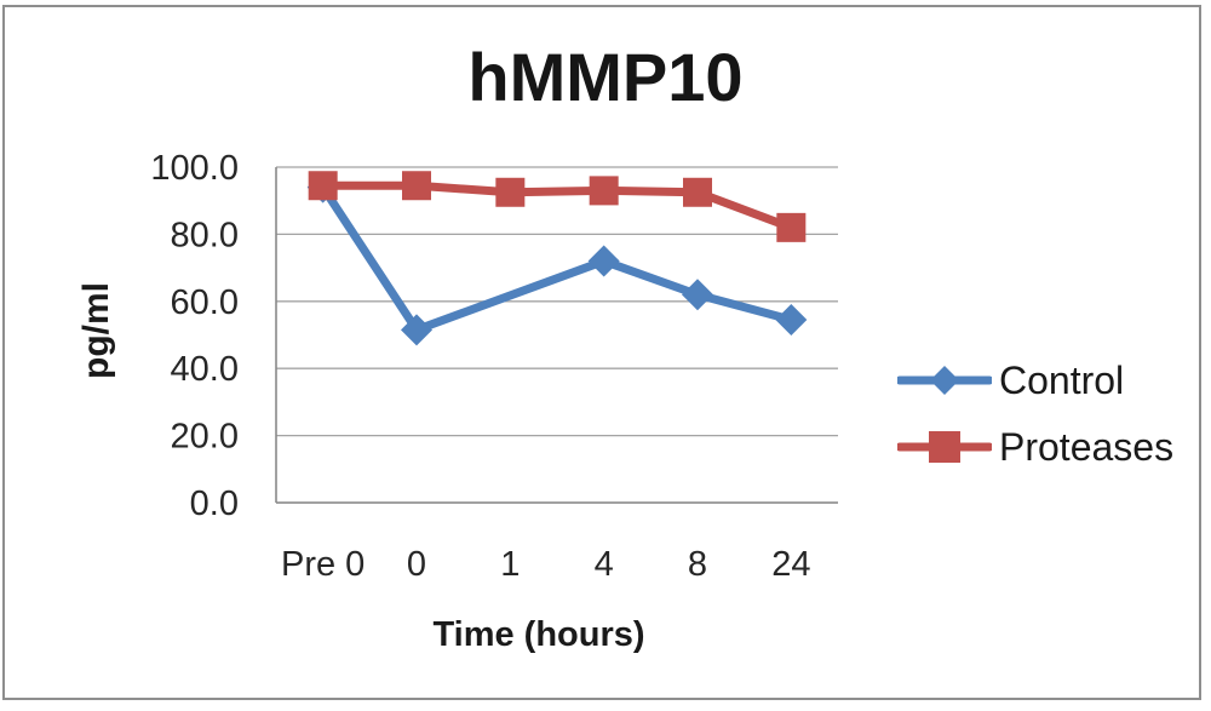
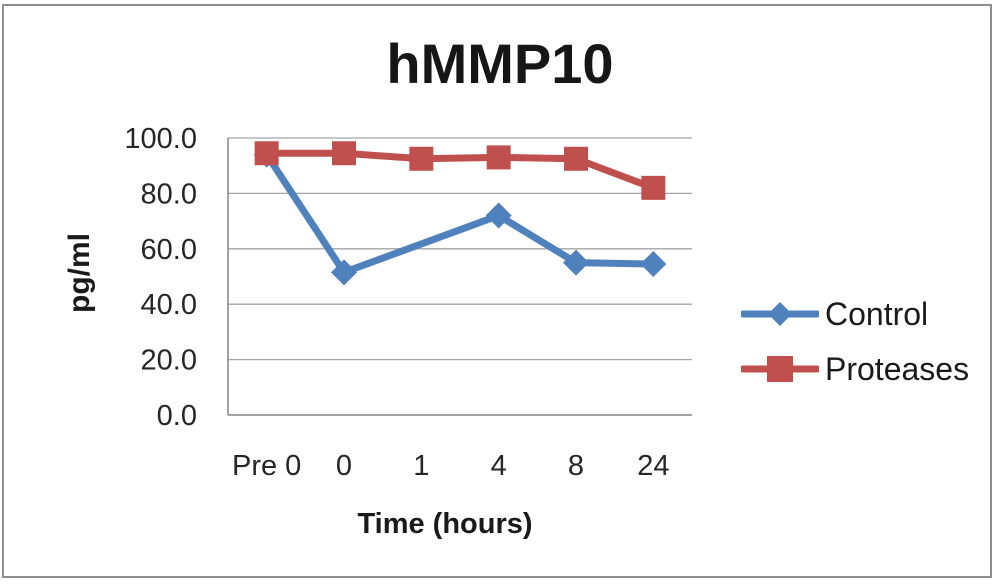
Control/8: 62 -> 55
